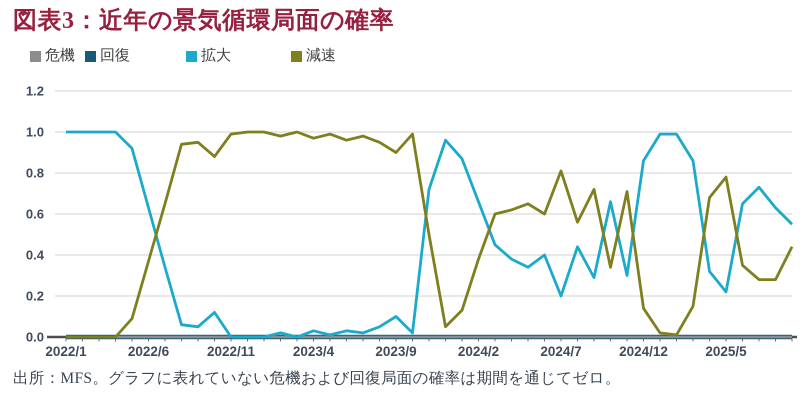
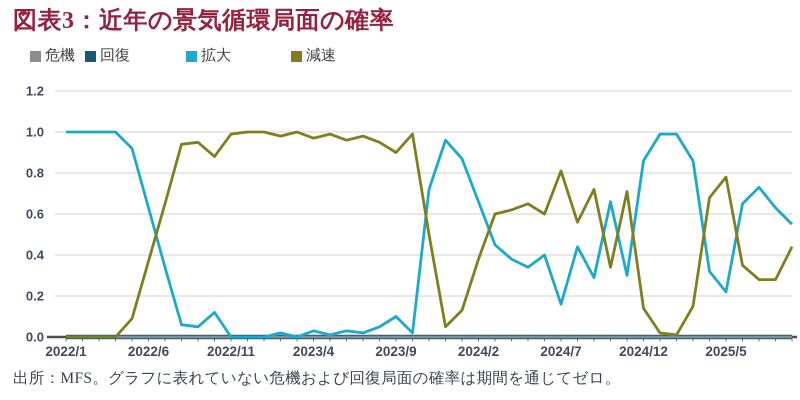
拡大/2024/7: 0.20 -> 0.16
